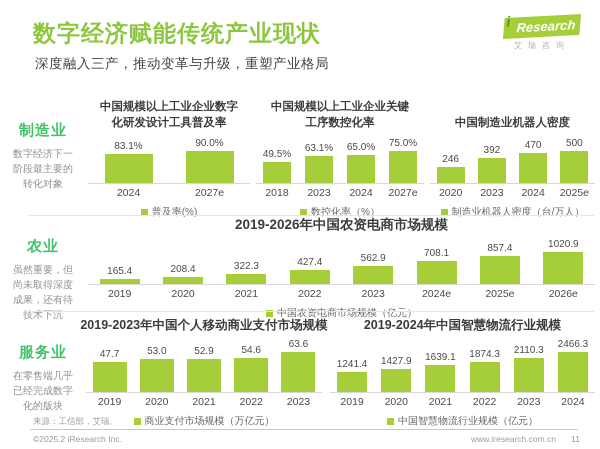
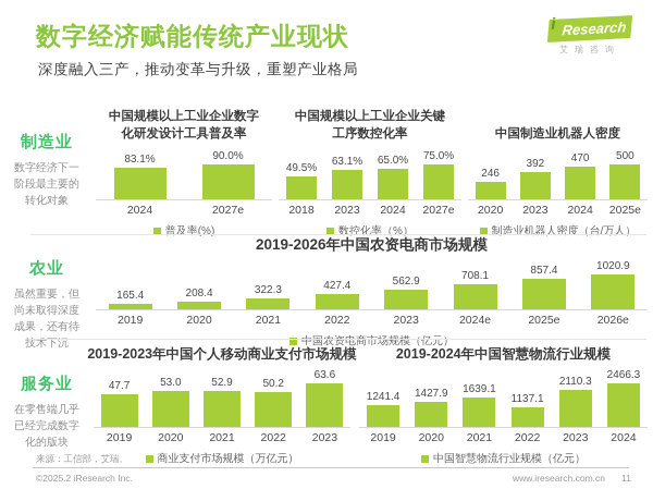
2019-2023年中国个人移动商业支付市场规模/2022: 54.6 -> 50.2
2019-2024年中国智慧物流行业规模/2022: 1874.3 -> 1137.1
